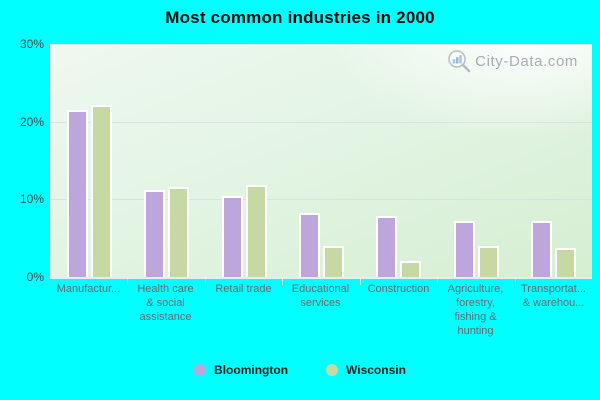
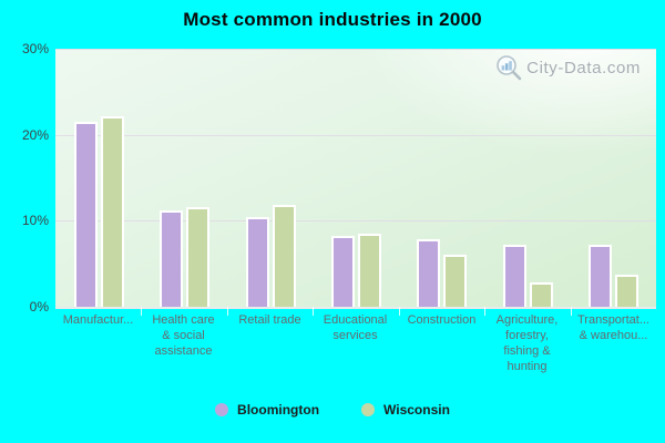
Wisconsin/Educational services: 4% -> 8%
Wisconsin/Construction: 2% -> 6%
Wisconsin/Agriculture, forestry, fishing & hunting: 4% -> 3%
